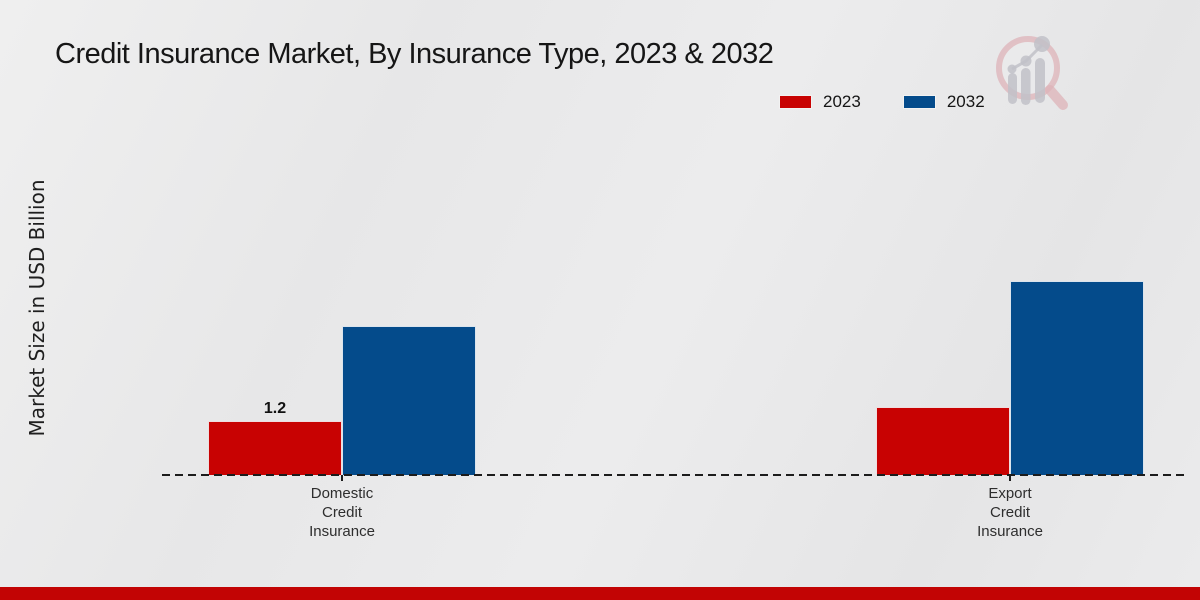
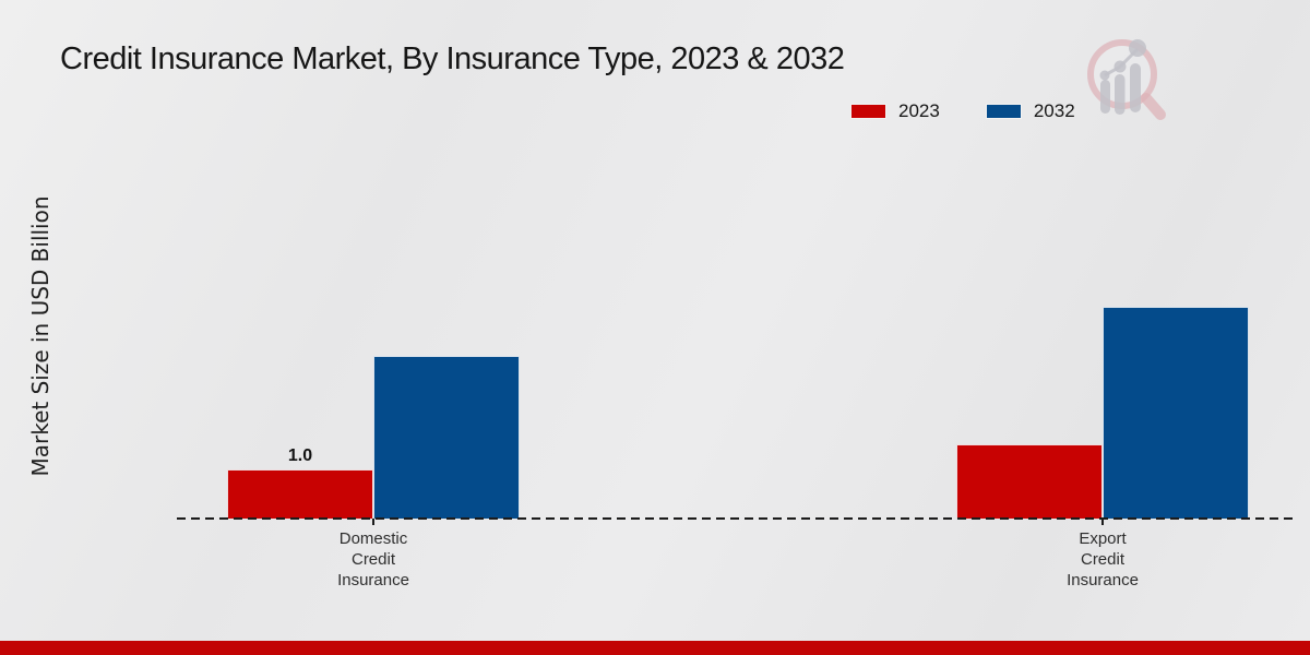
2023/Domestic Credit Insurance: 1.2 -> 1.0
